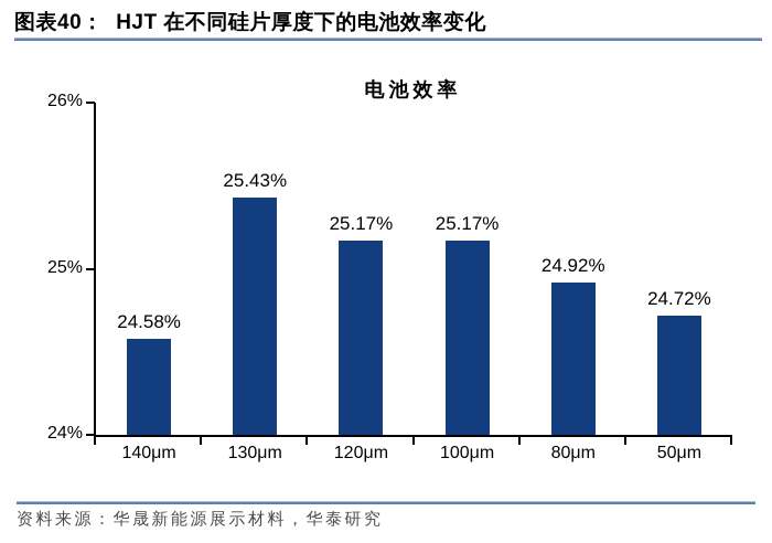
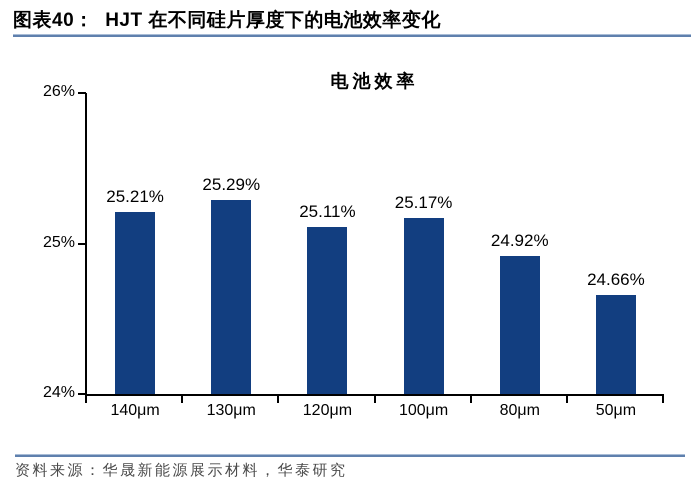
140μm: 24.58% -> 25.21%
130μm: 25.43% -> 25.29%
120μm: 25.17% -> 25.11%
50μm: 24.72% -> 24.66%
